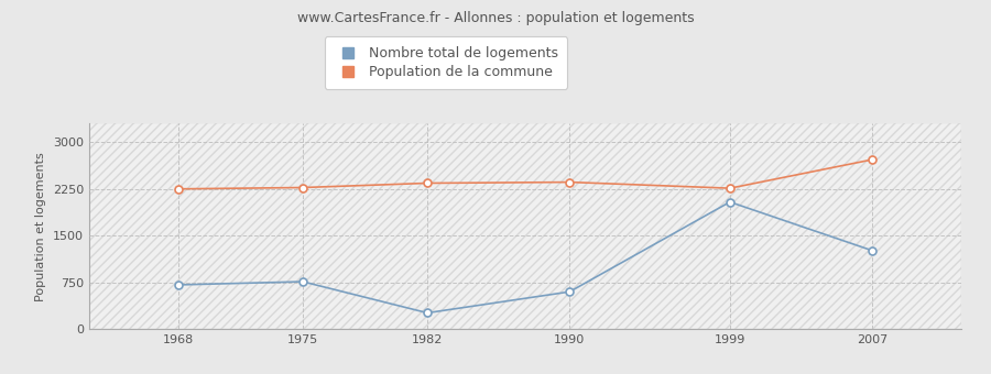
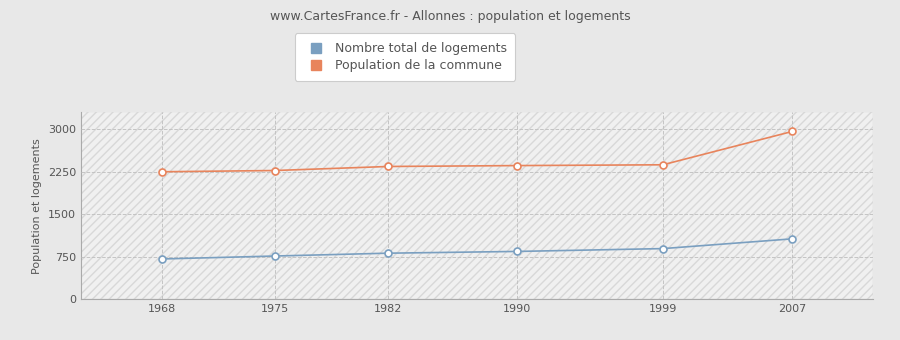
Nombre total de logements/1982: 260 -> 810
Nombre total de logements/1990: 600 -> 840
Nombre total de logements/1999: 2040 -> 890
Population de la commune/1999: 2260 -> 2370
Nombre total de logements/2007: 1260 -> 1060
Population de la commune/2007: 2720 -> 2960
